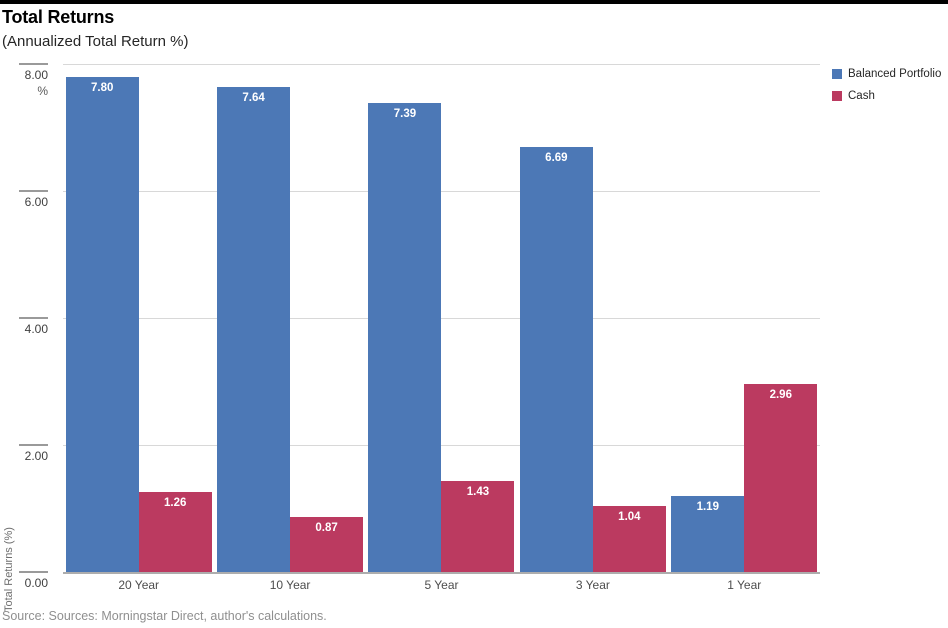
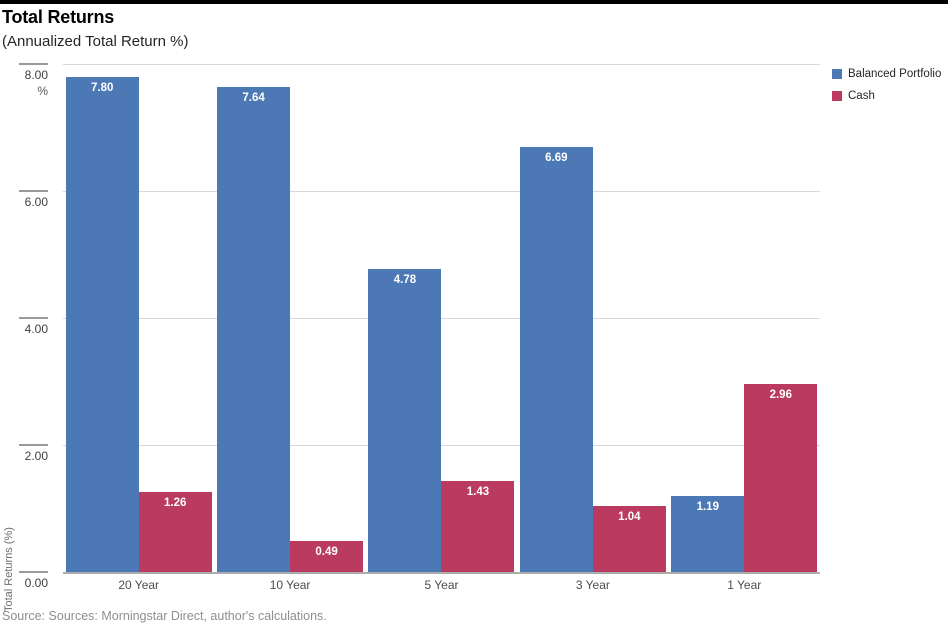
Cash/10 Year: 0.87 -> 0.49
Balanced Portfolio/5 Year: 7.39 -> 4.78
